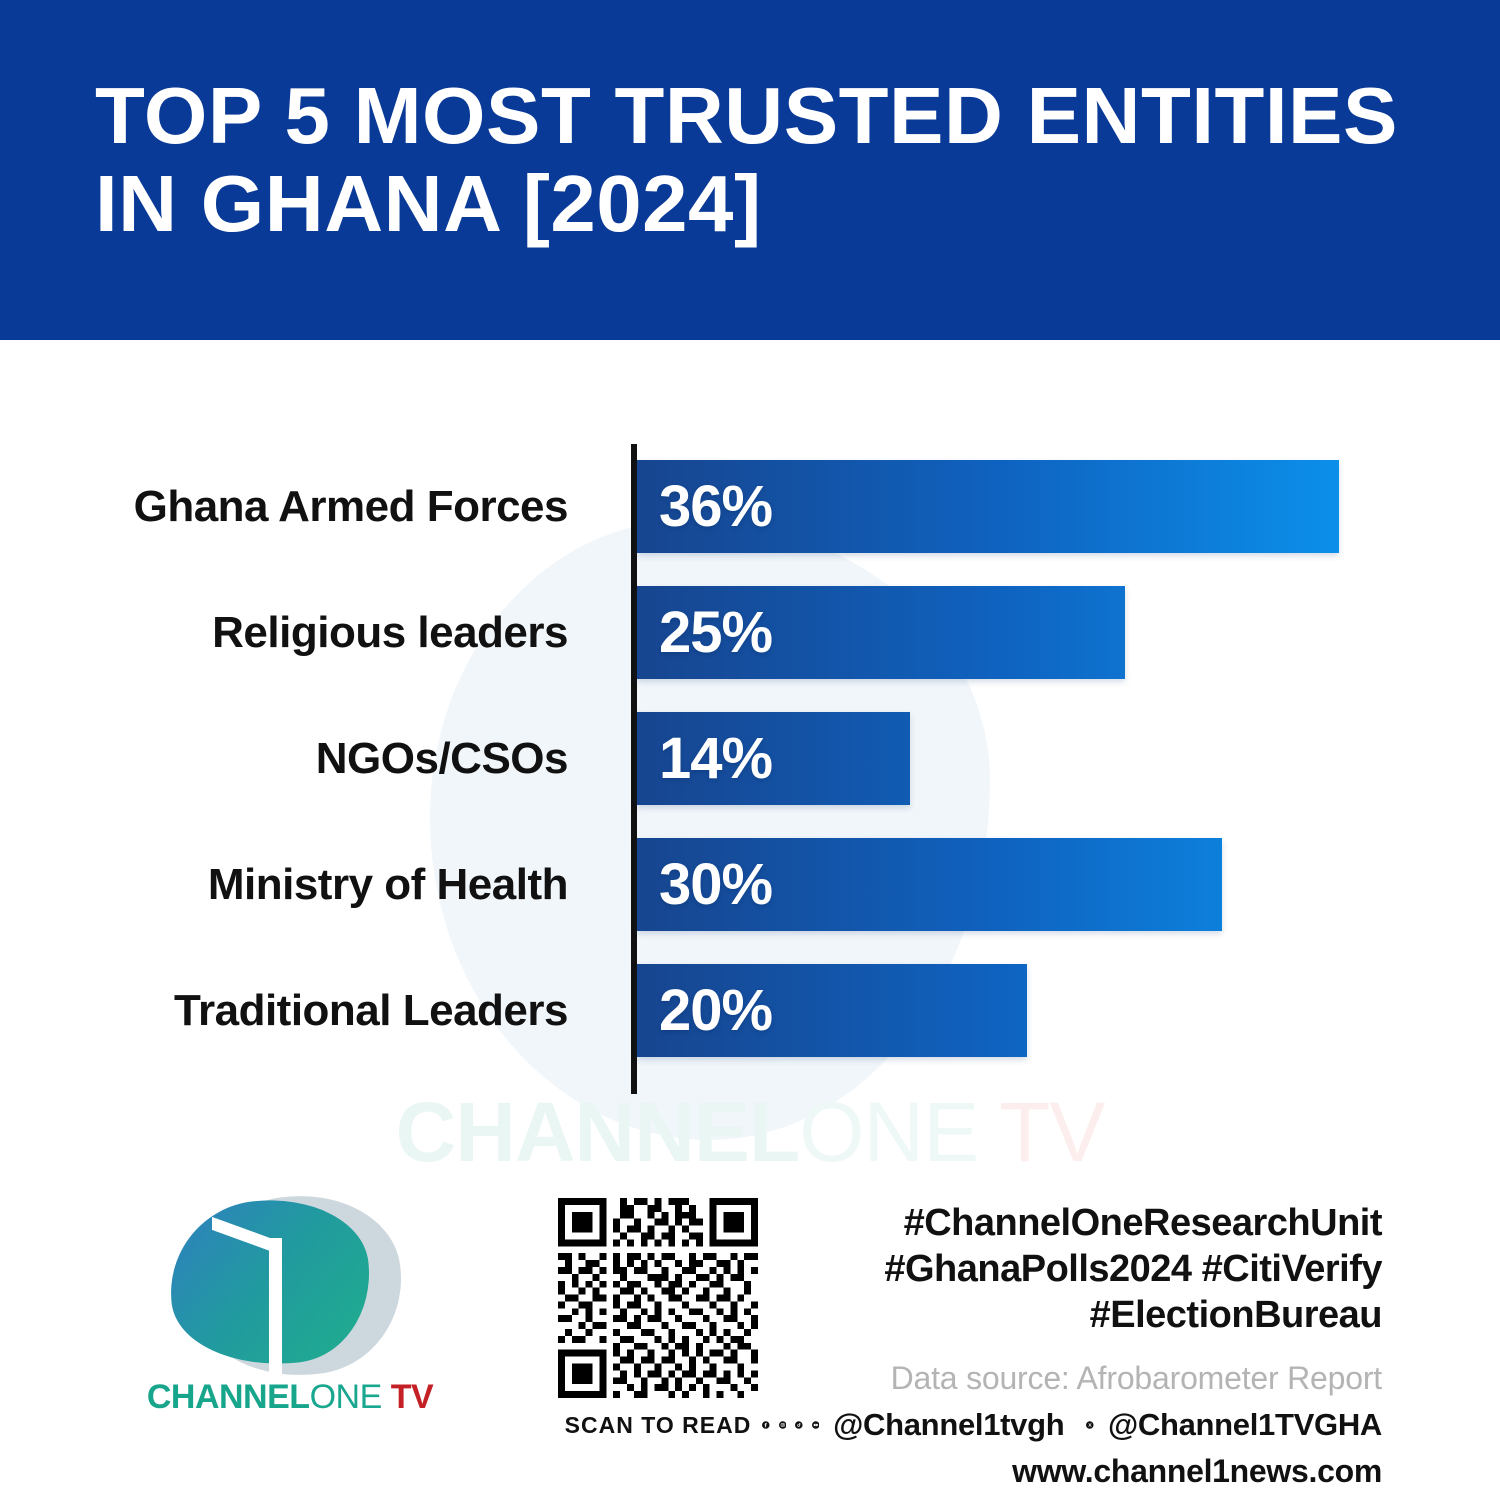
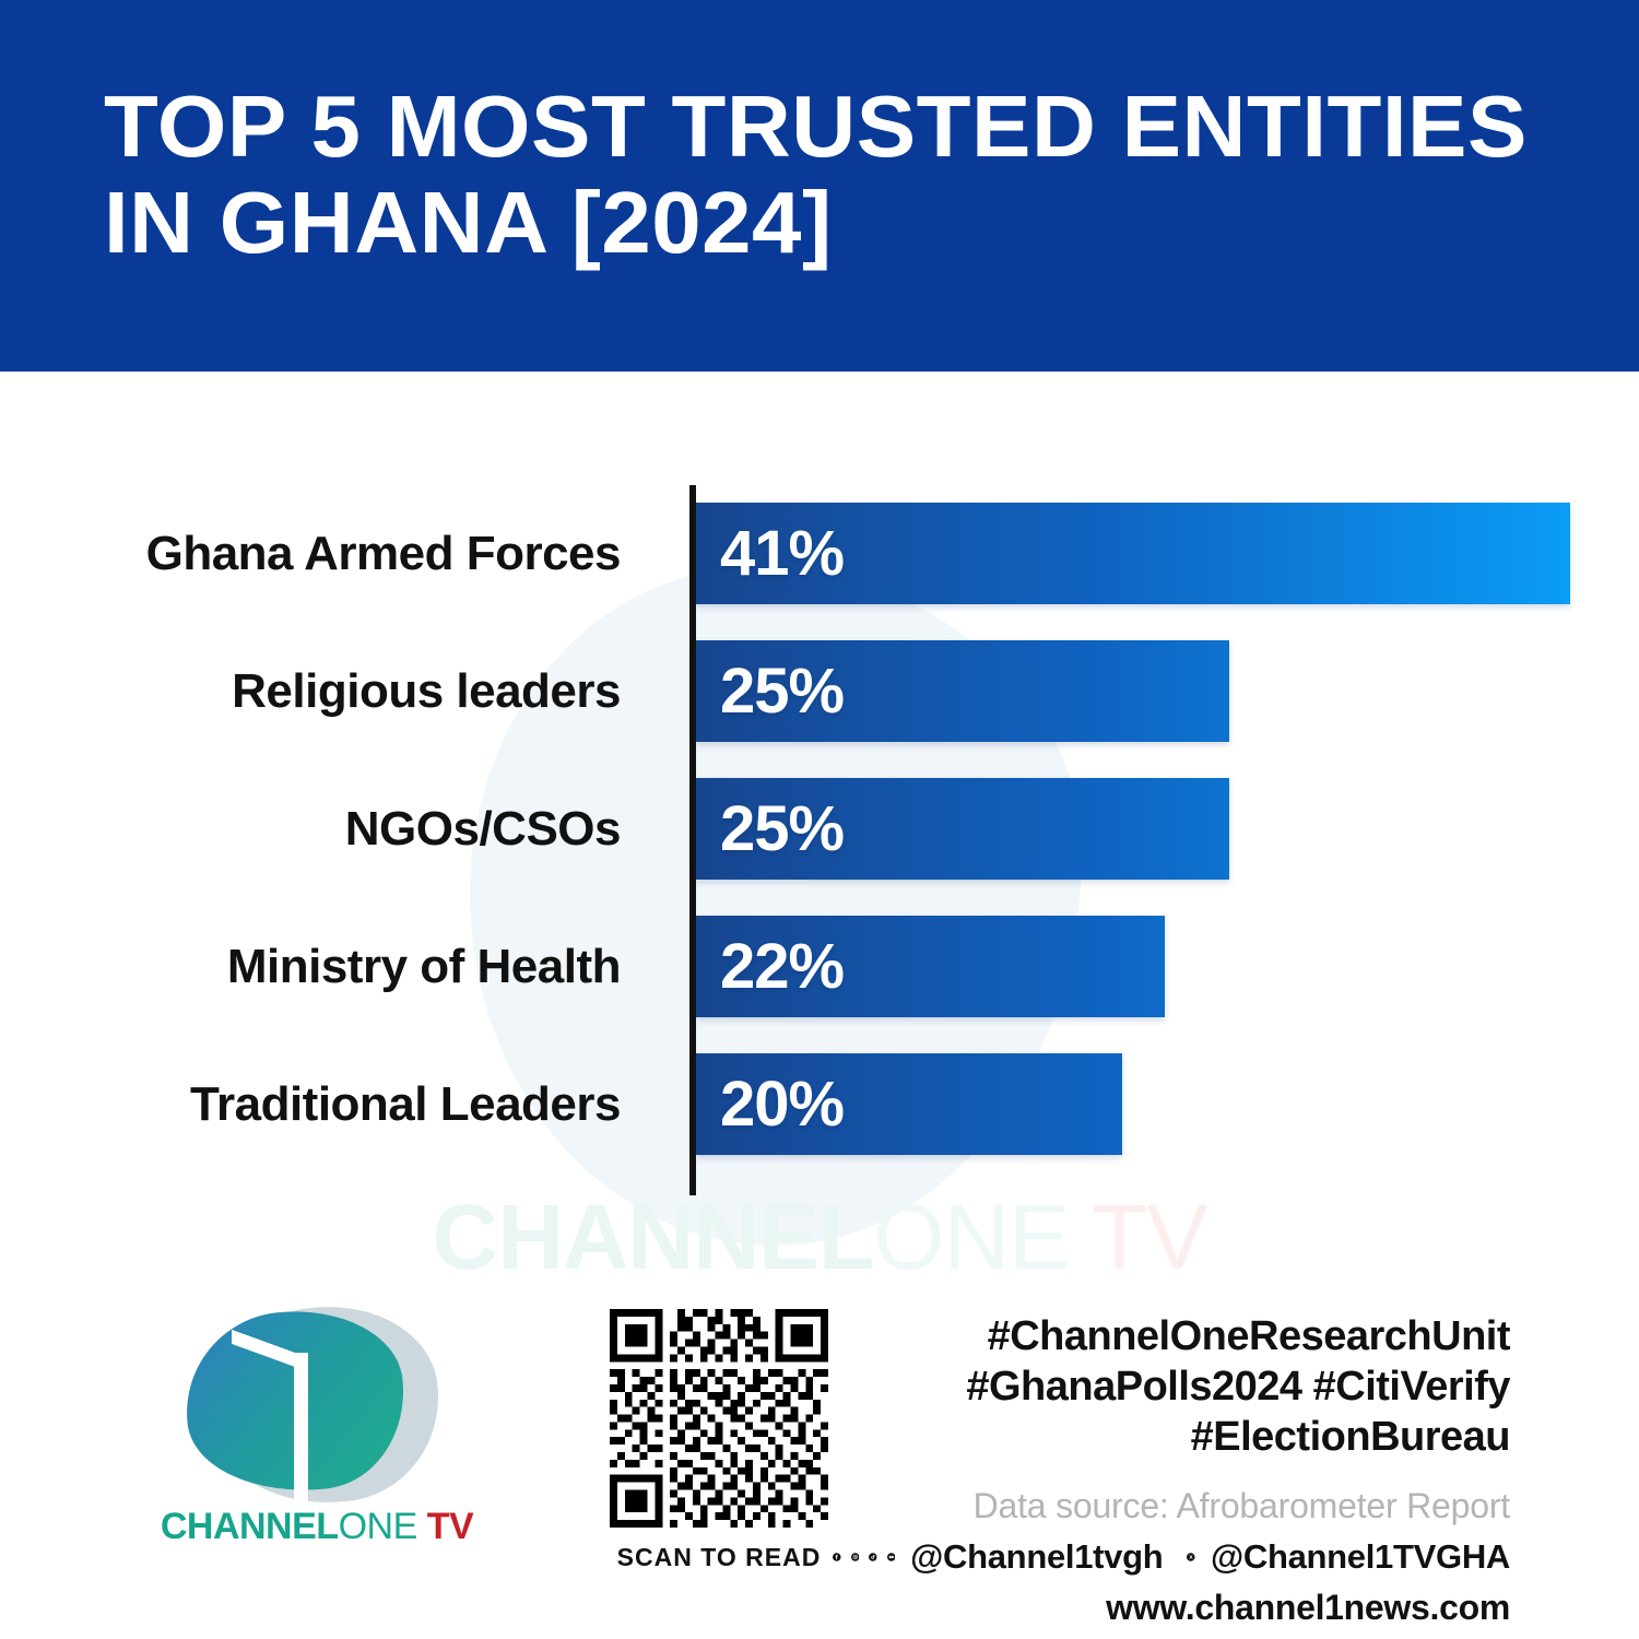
Ghana Armed Forces: 36% -> 41%
NGOs/CSOs: 14% -> 25%
Ministry of Health: 30% -> 22%
